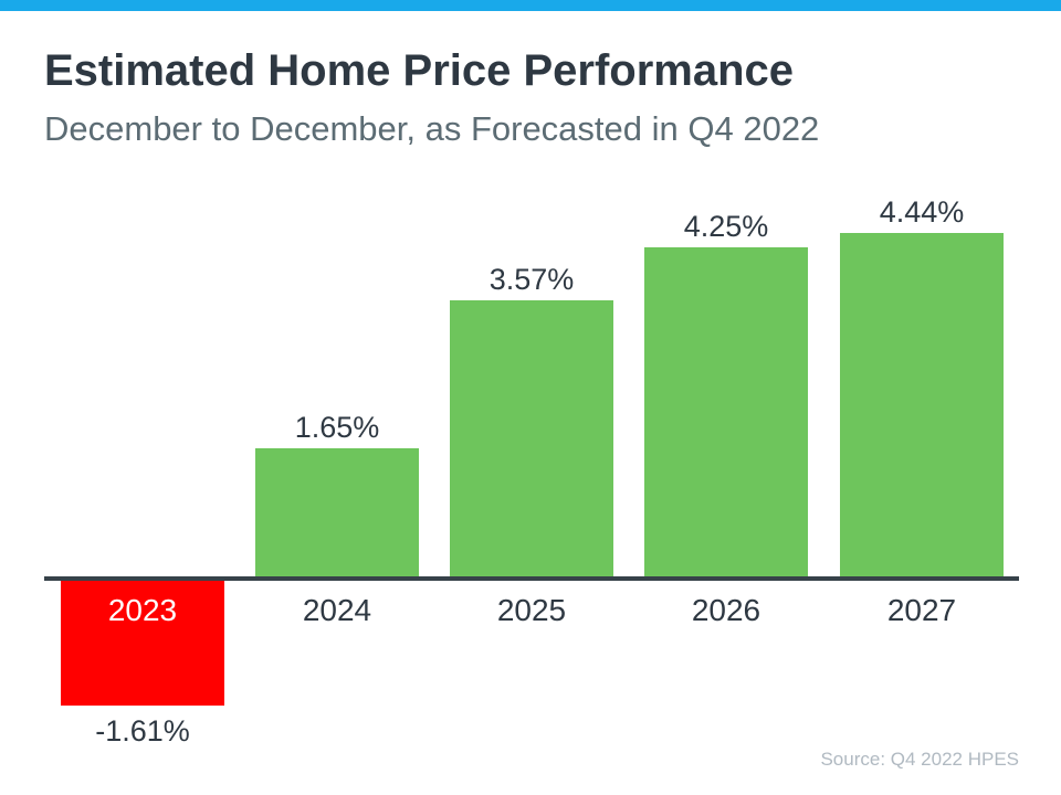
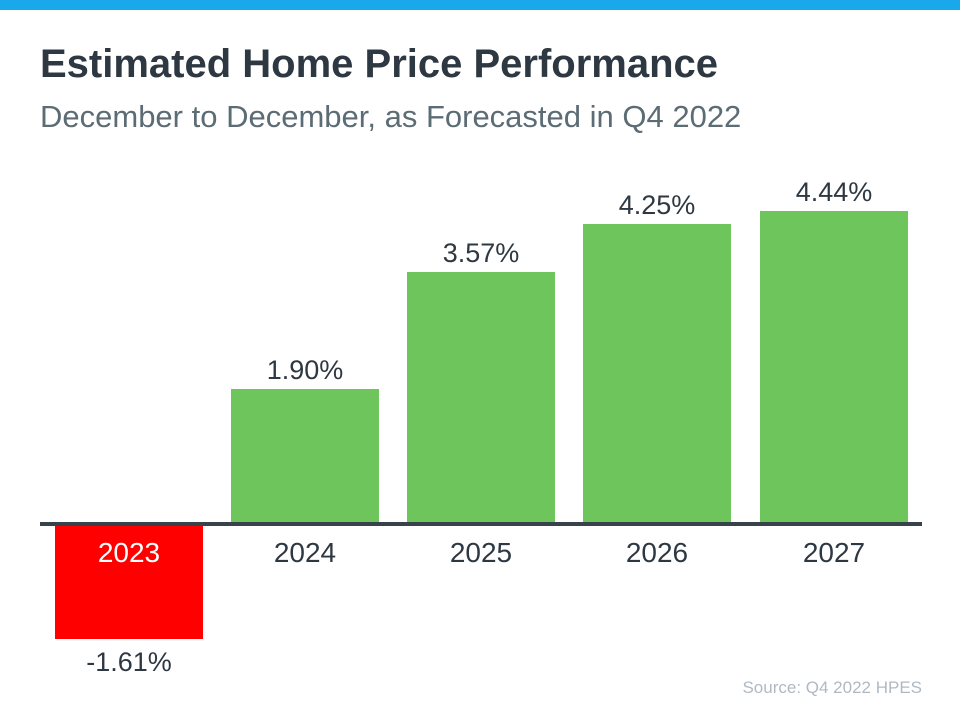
2024: 1.65% -> 1.90%
